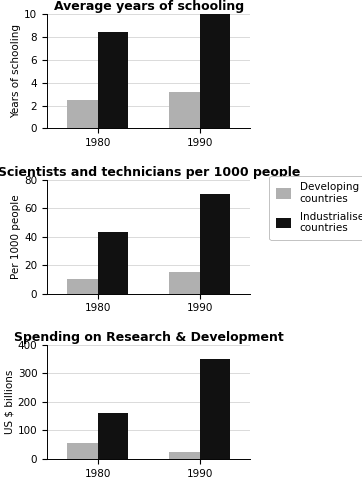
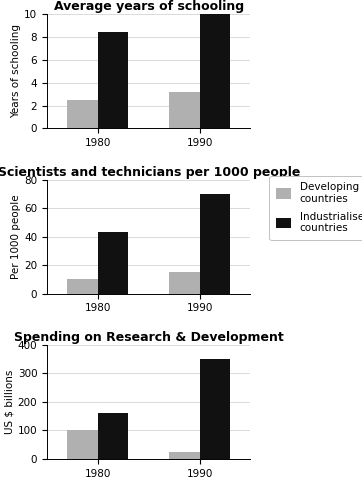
Spending on Research & Development/Developing countries/1980: 55 -> 100
